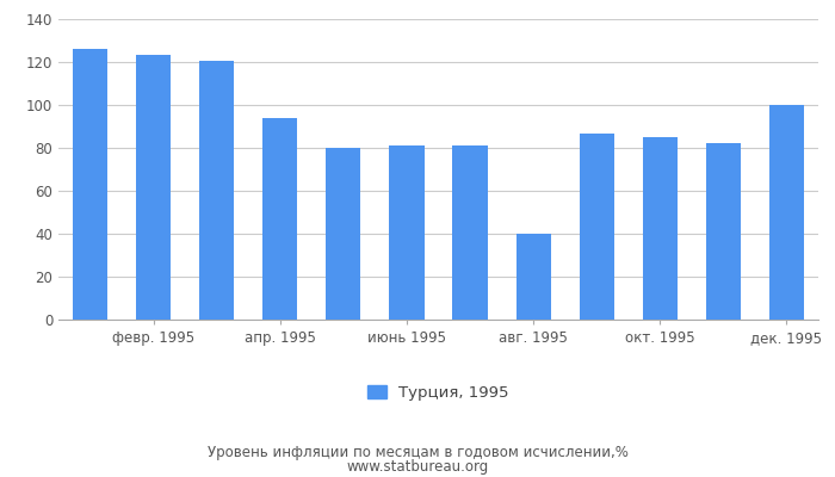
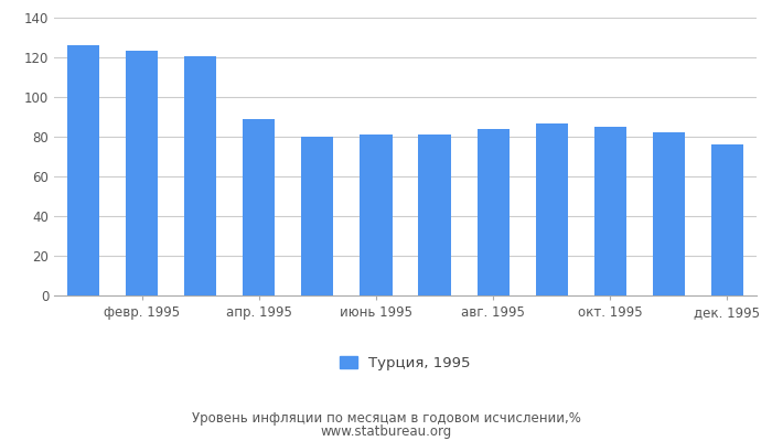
апр. 1995: 94 -> 89
авг. 1995: 40 -> 84
дек. 1995: 100 -> 76
